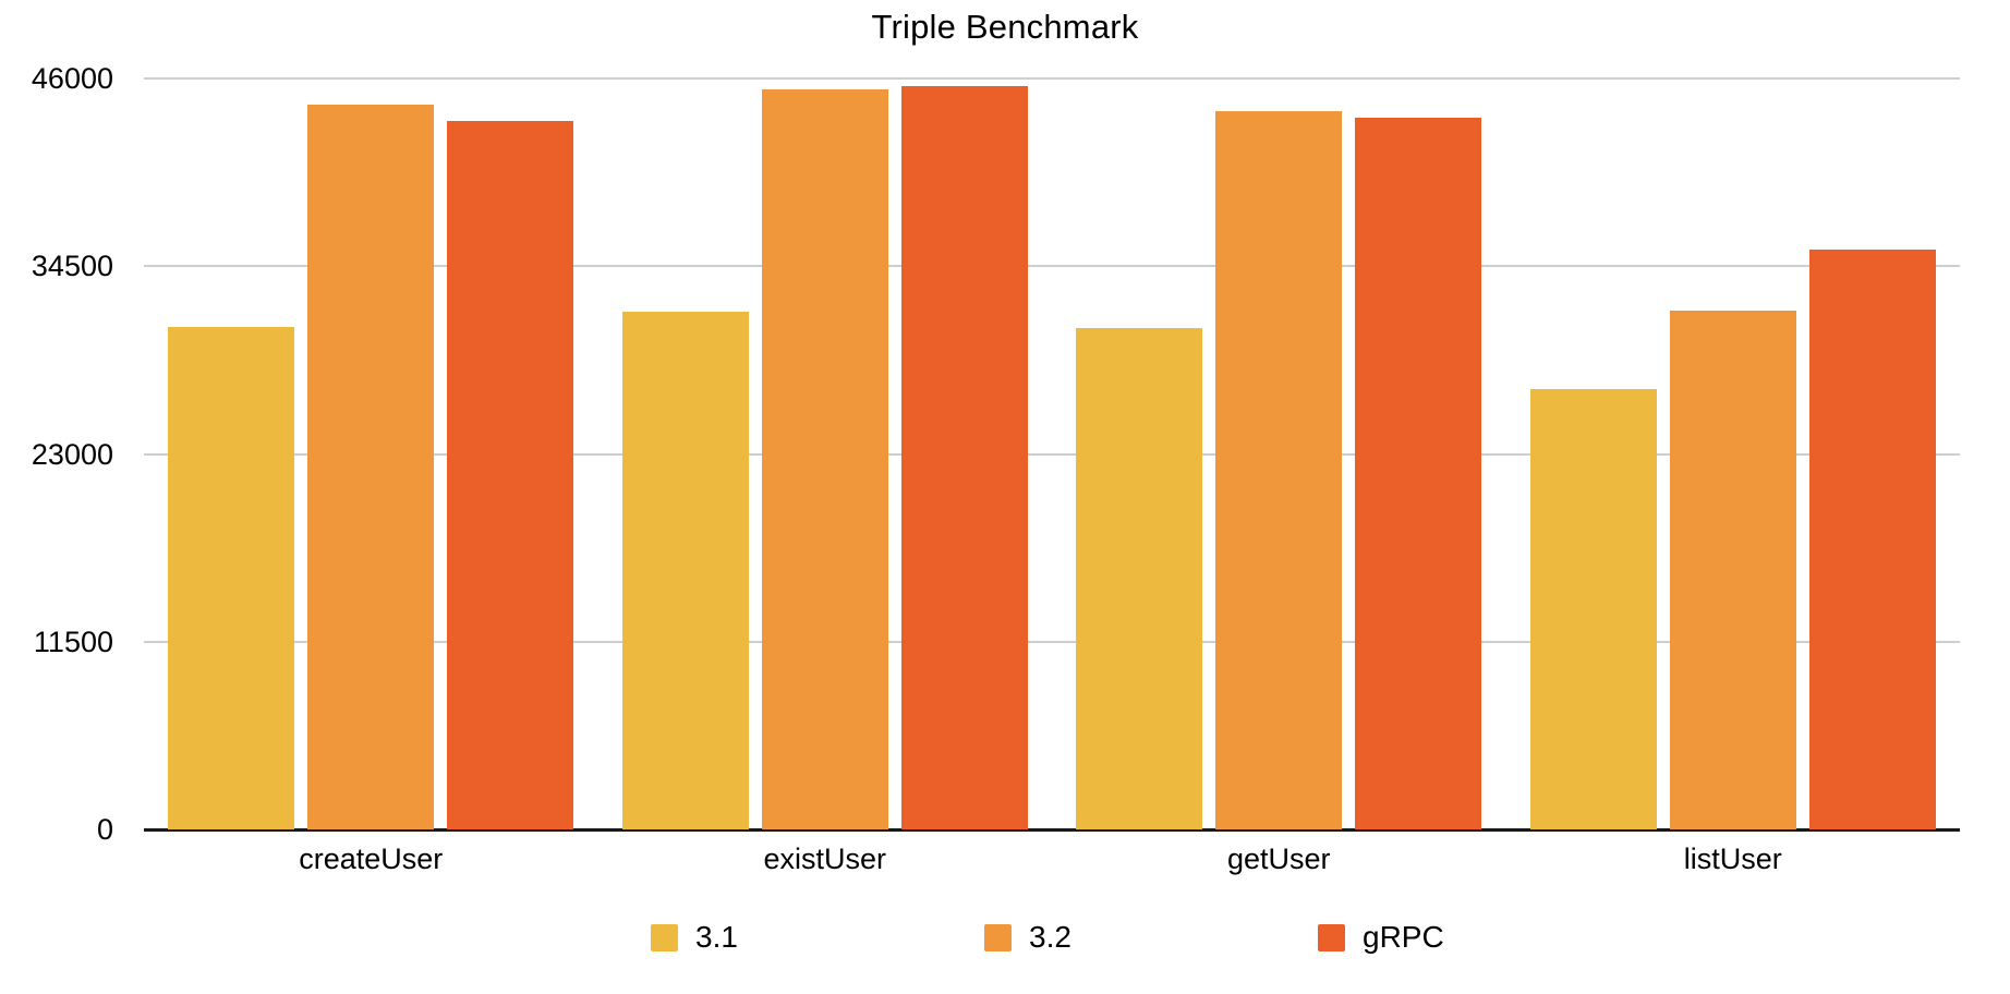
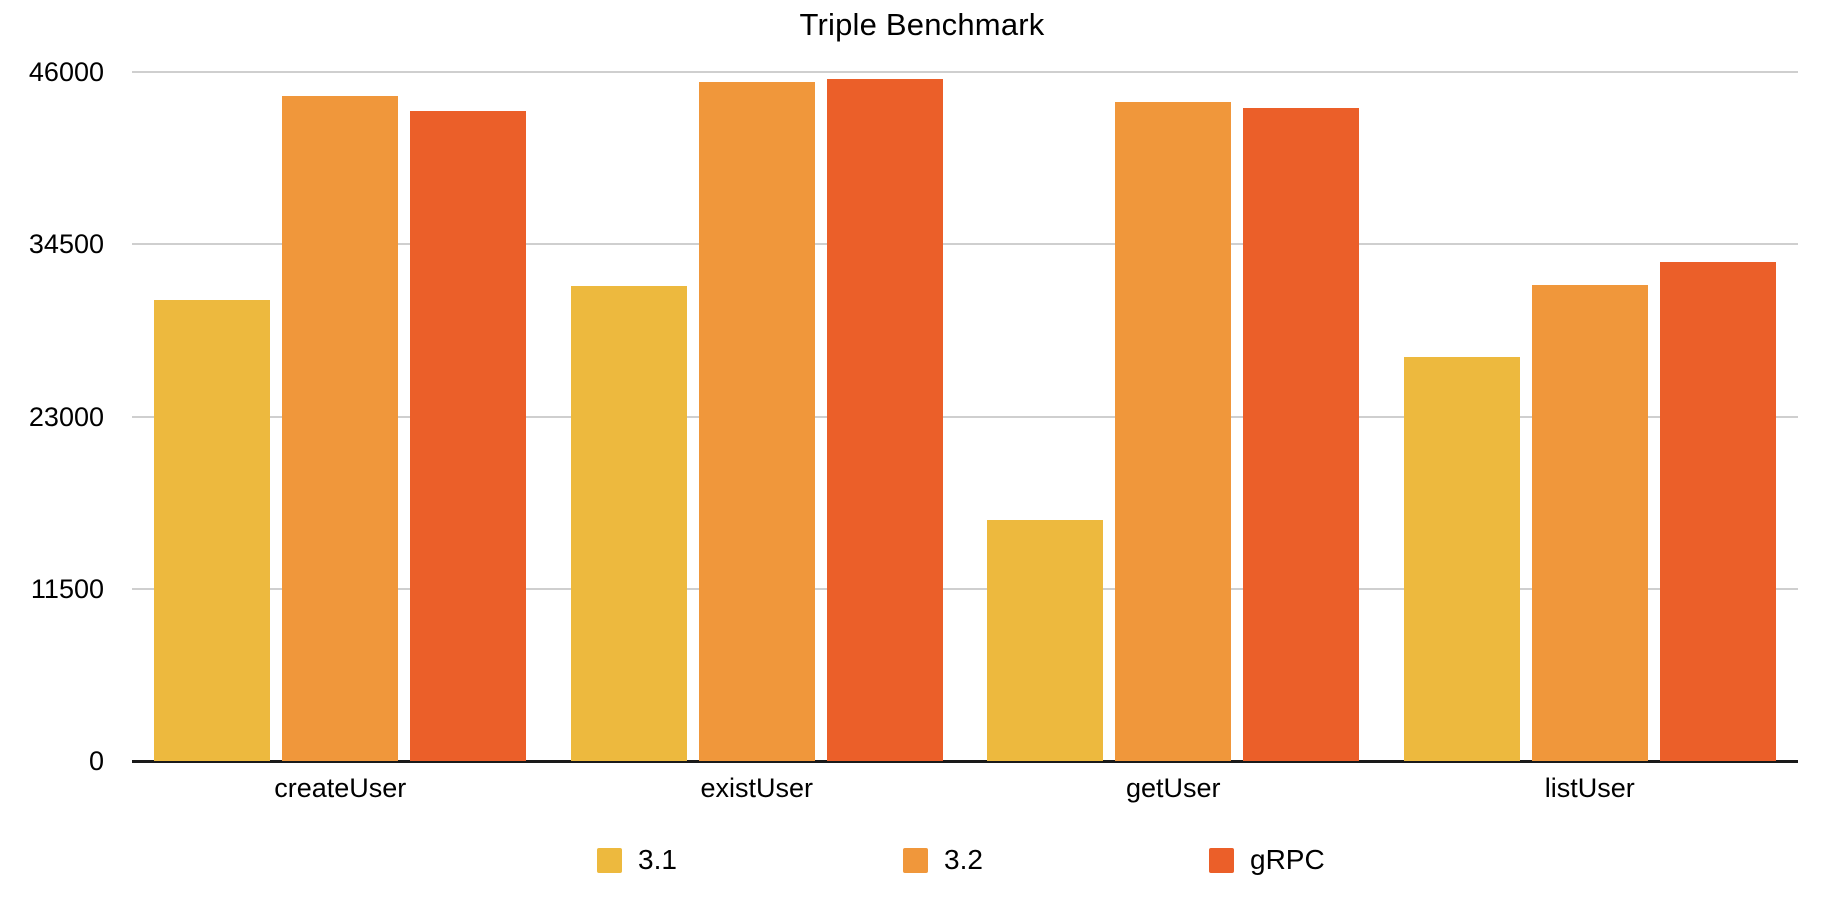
3.1/getUser: 30700 -> 16100
gRPC/listUser: 35500 -> 33300
